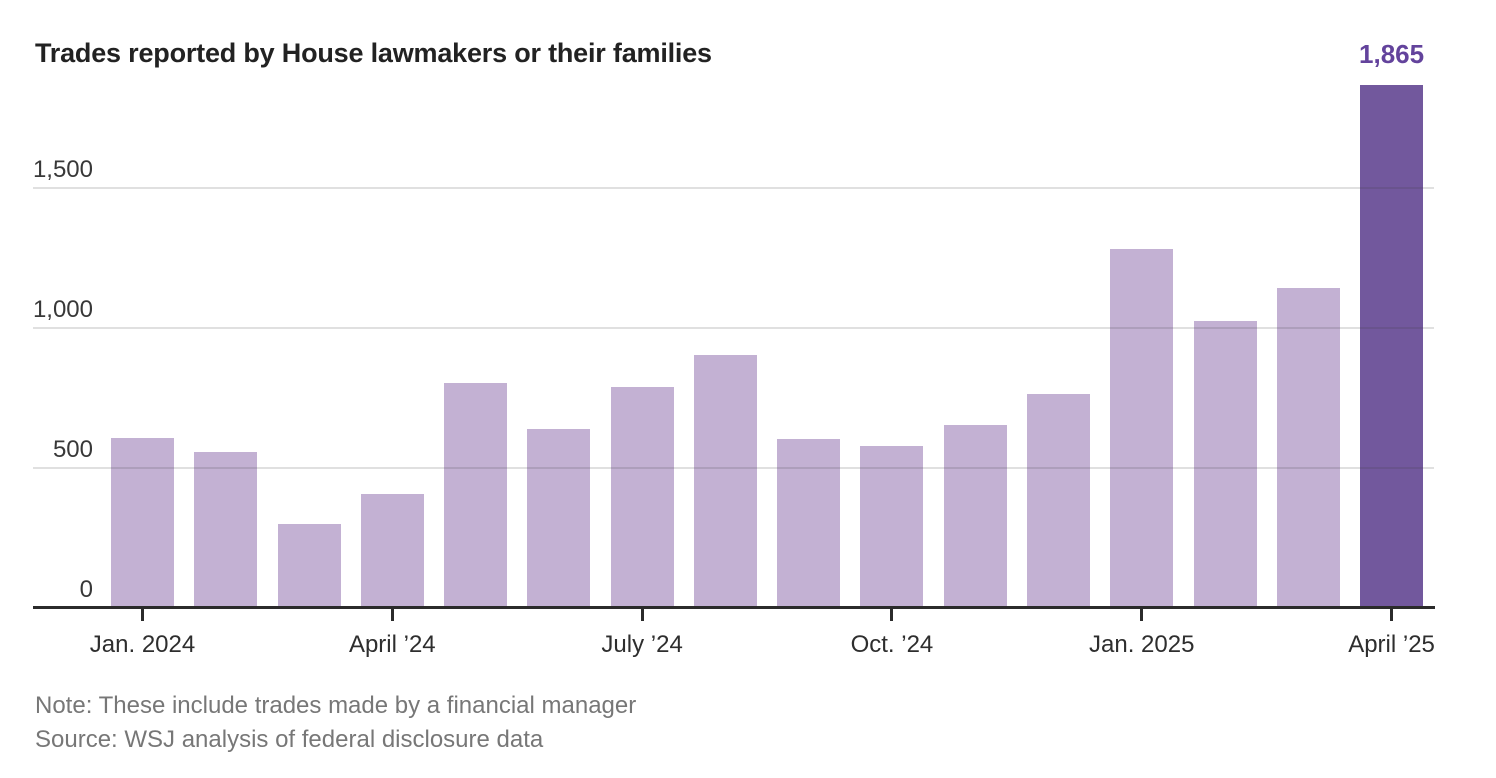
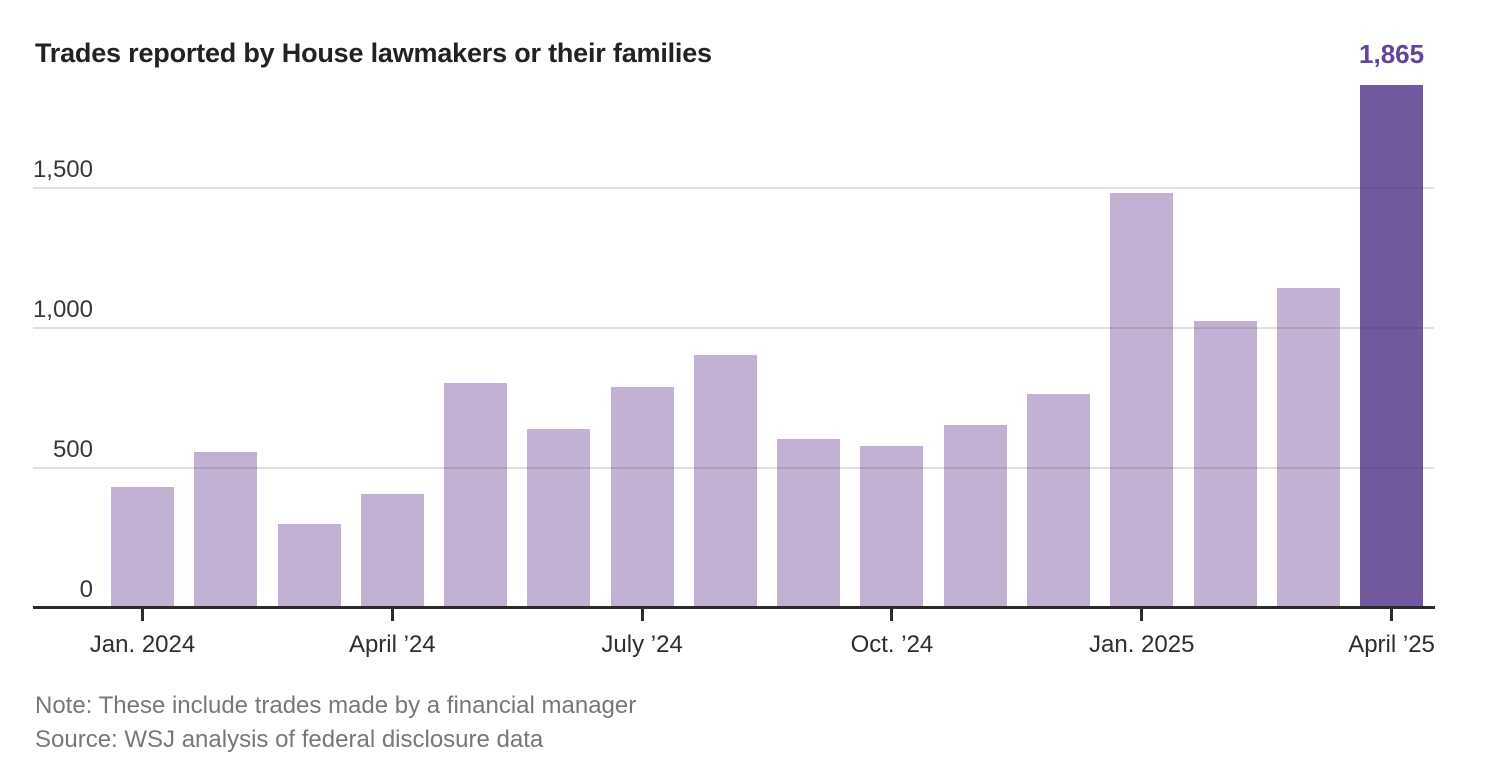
Jan. 2024: 600 -> 430
Jan. 2025: 1280 -> 1480
